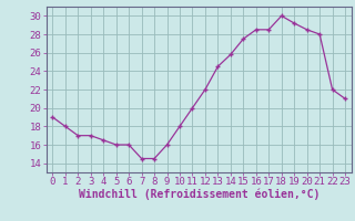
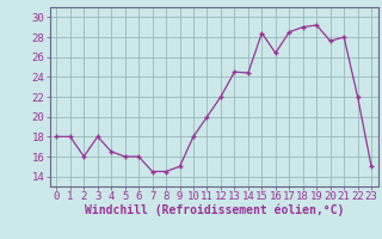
0: 19.0 -> 18.0
2: 17.0 -> 16.0
3: 17.0 -> 18.0
9: 16.0 -> 15.0
14: 25.8 -> 24.4
15: 27.5 -> 28.4
16: 28.5 -> 26.4
18: 30.0 -> 29.0
20: 28.5 -> 27.6
23: 21.0 -> 15.0
